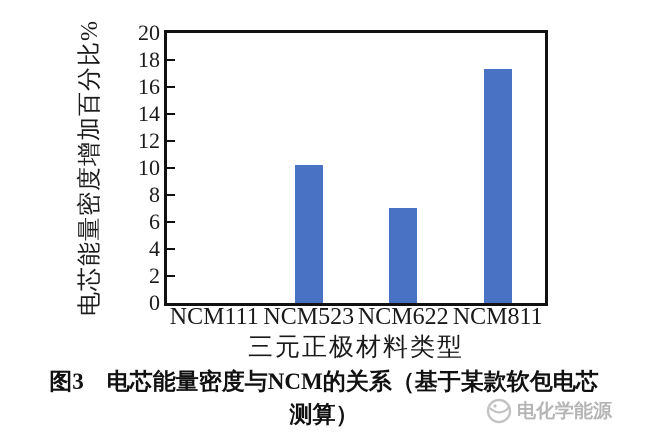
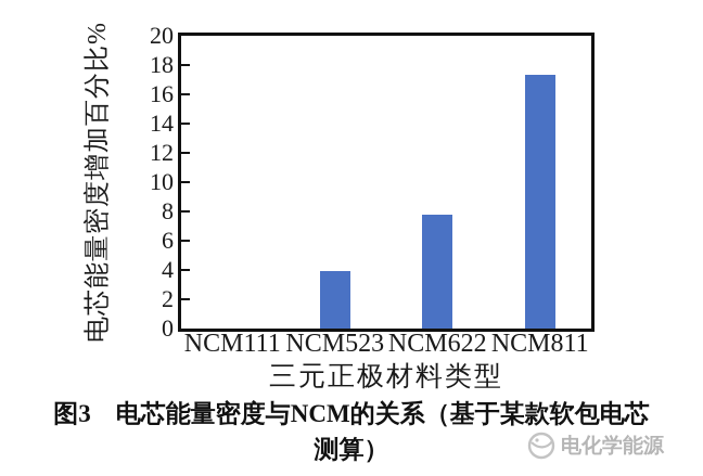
NCM523: 10.2 -> 3.9
NCM622: 7.0 -> 7.8
